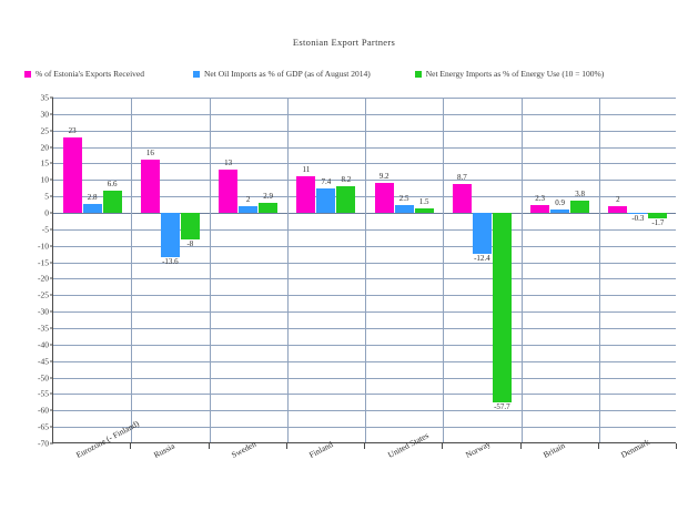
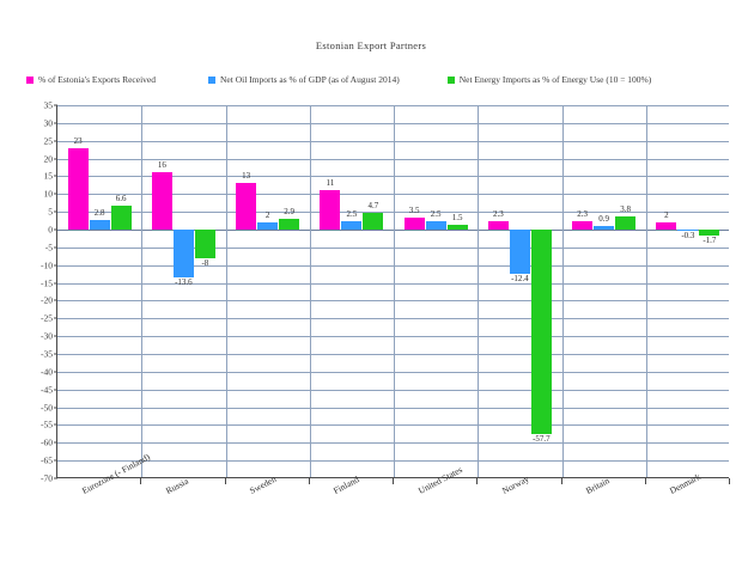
Net Oil Imports as % of GDP (as of August 2014)/Finland: 7.4 -> 2.5
Net Energy Imports as % of Energy Use (10 = 100%)/Finland: 8.2 -> 4.7
% of Estonia's Exports Received/United States: 9.2 -> 3.5
% of Estonia's Exports Received/Norway: 8.7 -> 2.3
